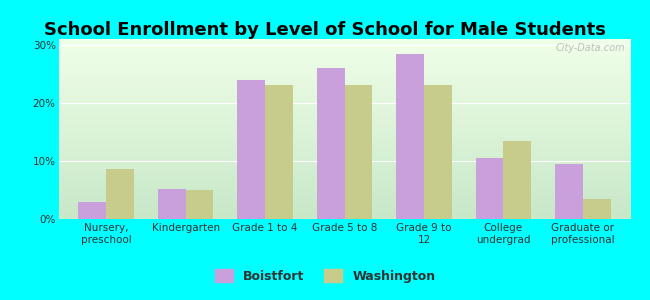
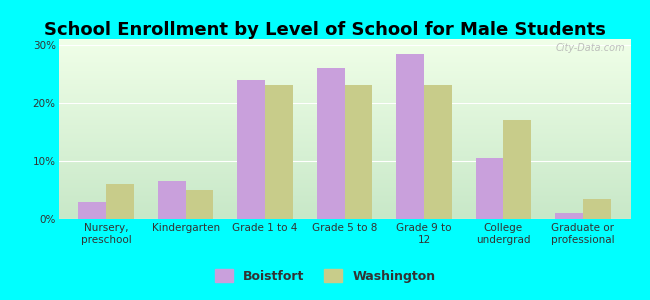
Washington/Nursery, preschool: 8.6% -> 6.0%
Boistfort/Kindergarten: 5.2% -> 6.5%
Washington/College undergrad: 13.4% -> 17.0%
Boistfort/Graduate or professional: 9.4% -> 1.0%
